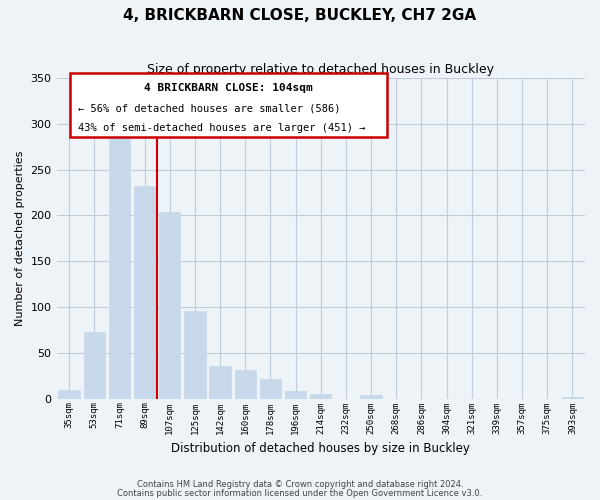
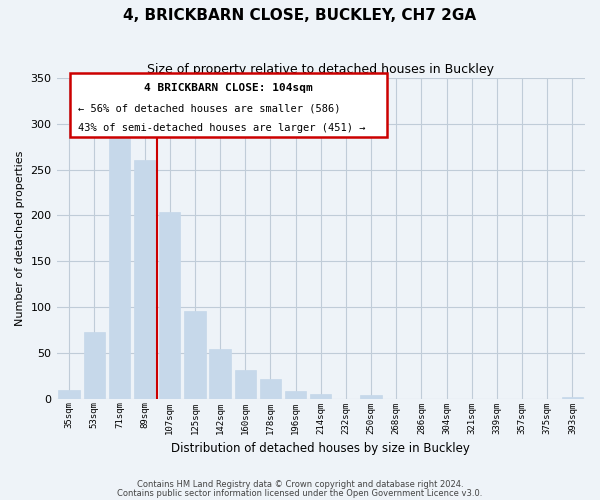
89sqm: 232 -> 261
142sqm: 36 -> 54
